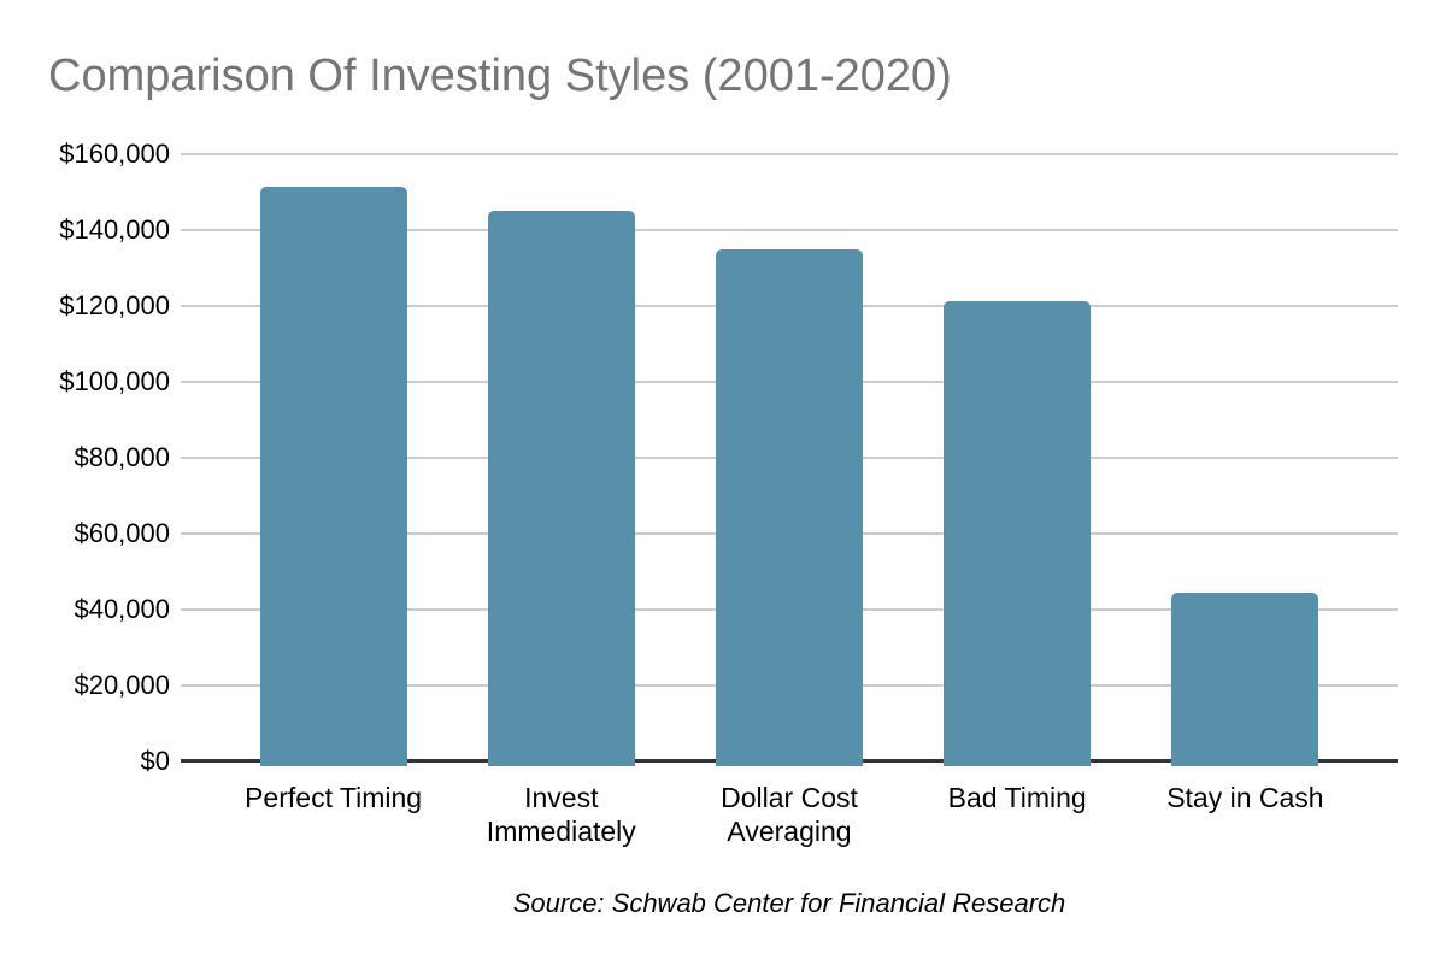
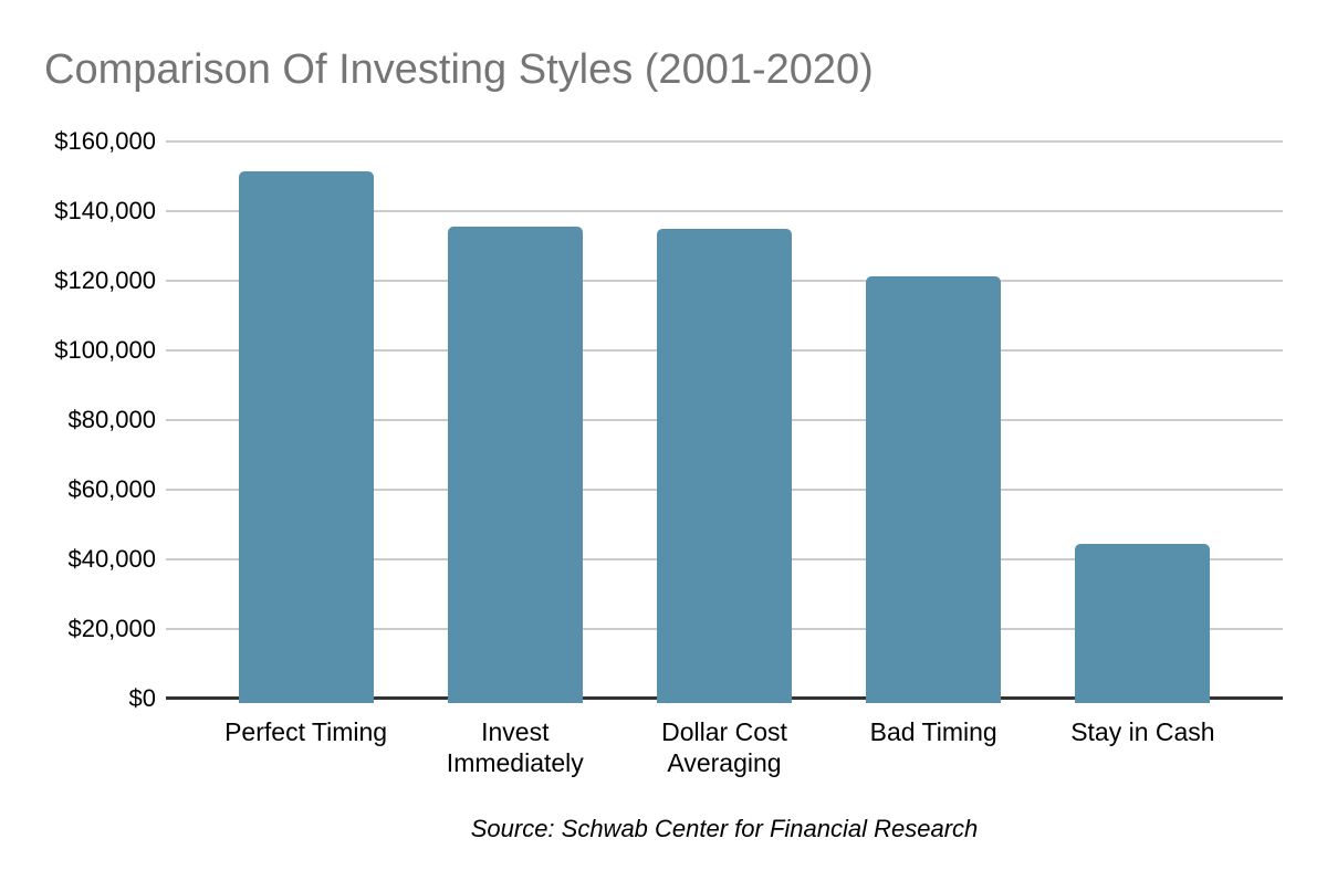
Invest Immediately: $145000 -> $135000
